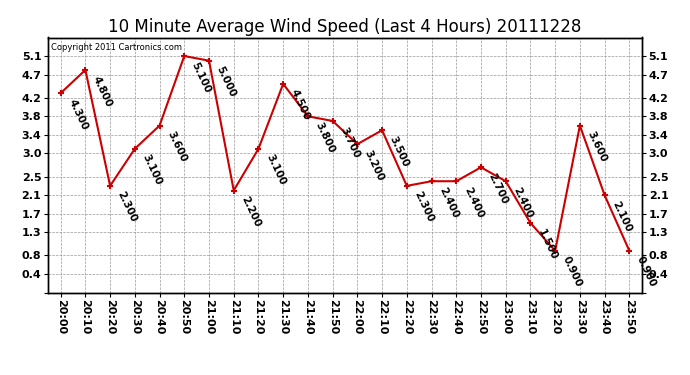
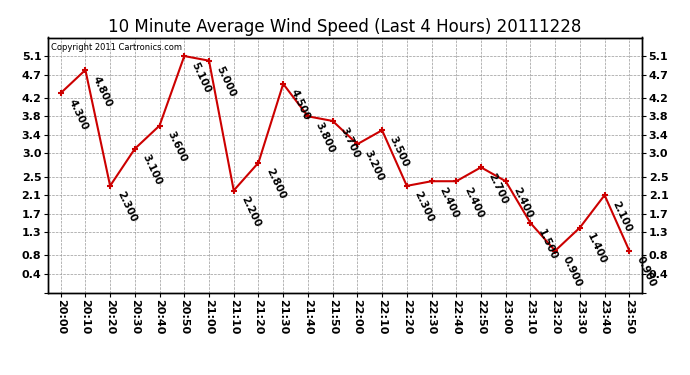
21:20: 3.100 -> 2.800
23:30: 3.600 -> 1.400
